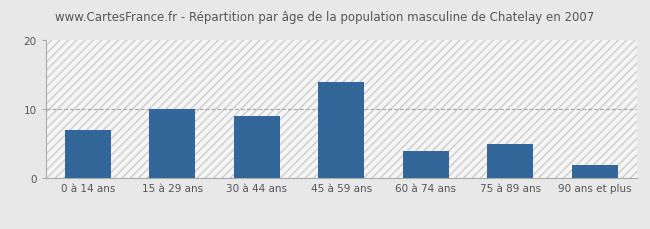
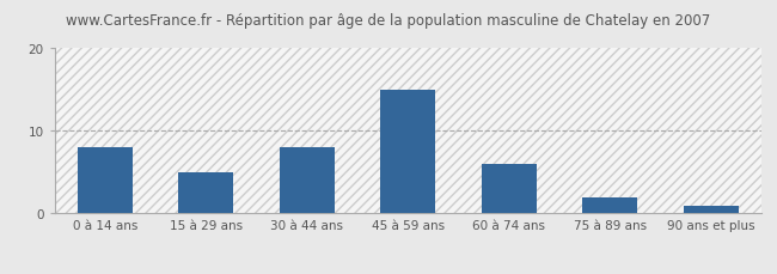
0 à 14 ans: 7 -> 8
15 à 29 ans: 10 -> 5
30 à 44 ans: 9 -> 8
45 à 59 ans: 14 -> 15
60 à 74 ans: 4 -> 6
75 à 89 ans: 5 -> 2
90 ans et plus: 2 -> 1
